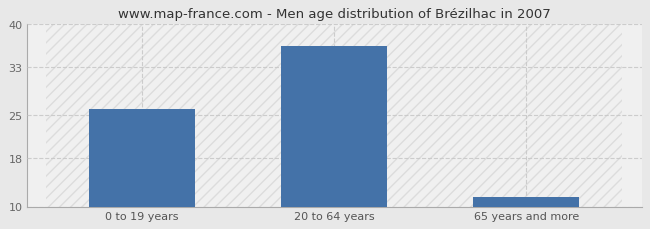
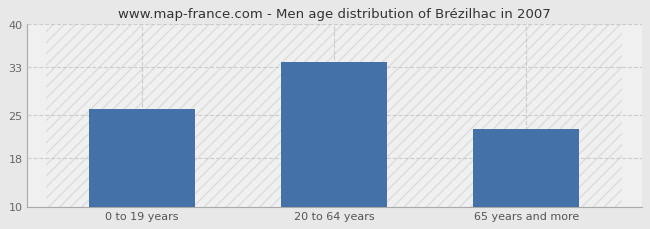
20 to 64 years: 36.5 -> 33.8
65 years and more: 11.5 -> 22.8
